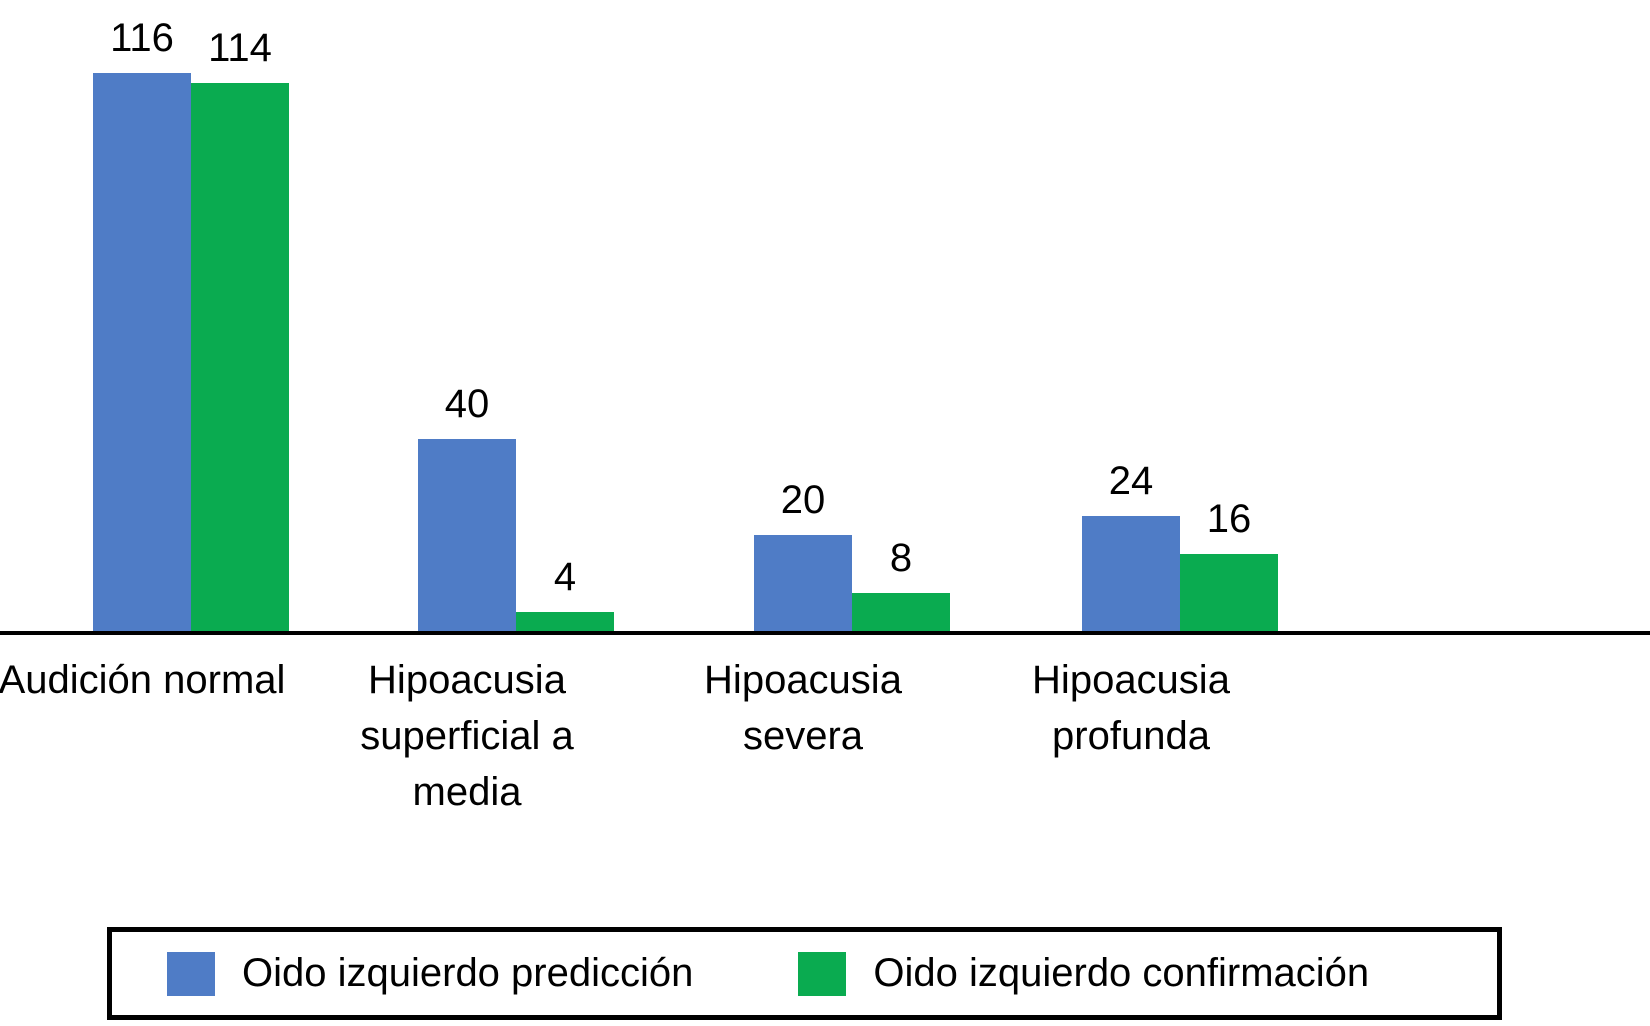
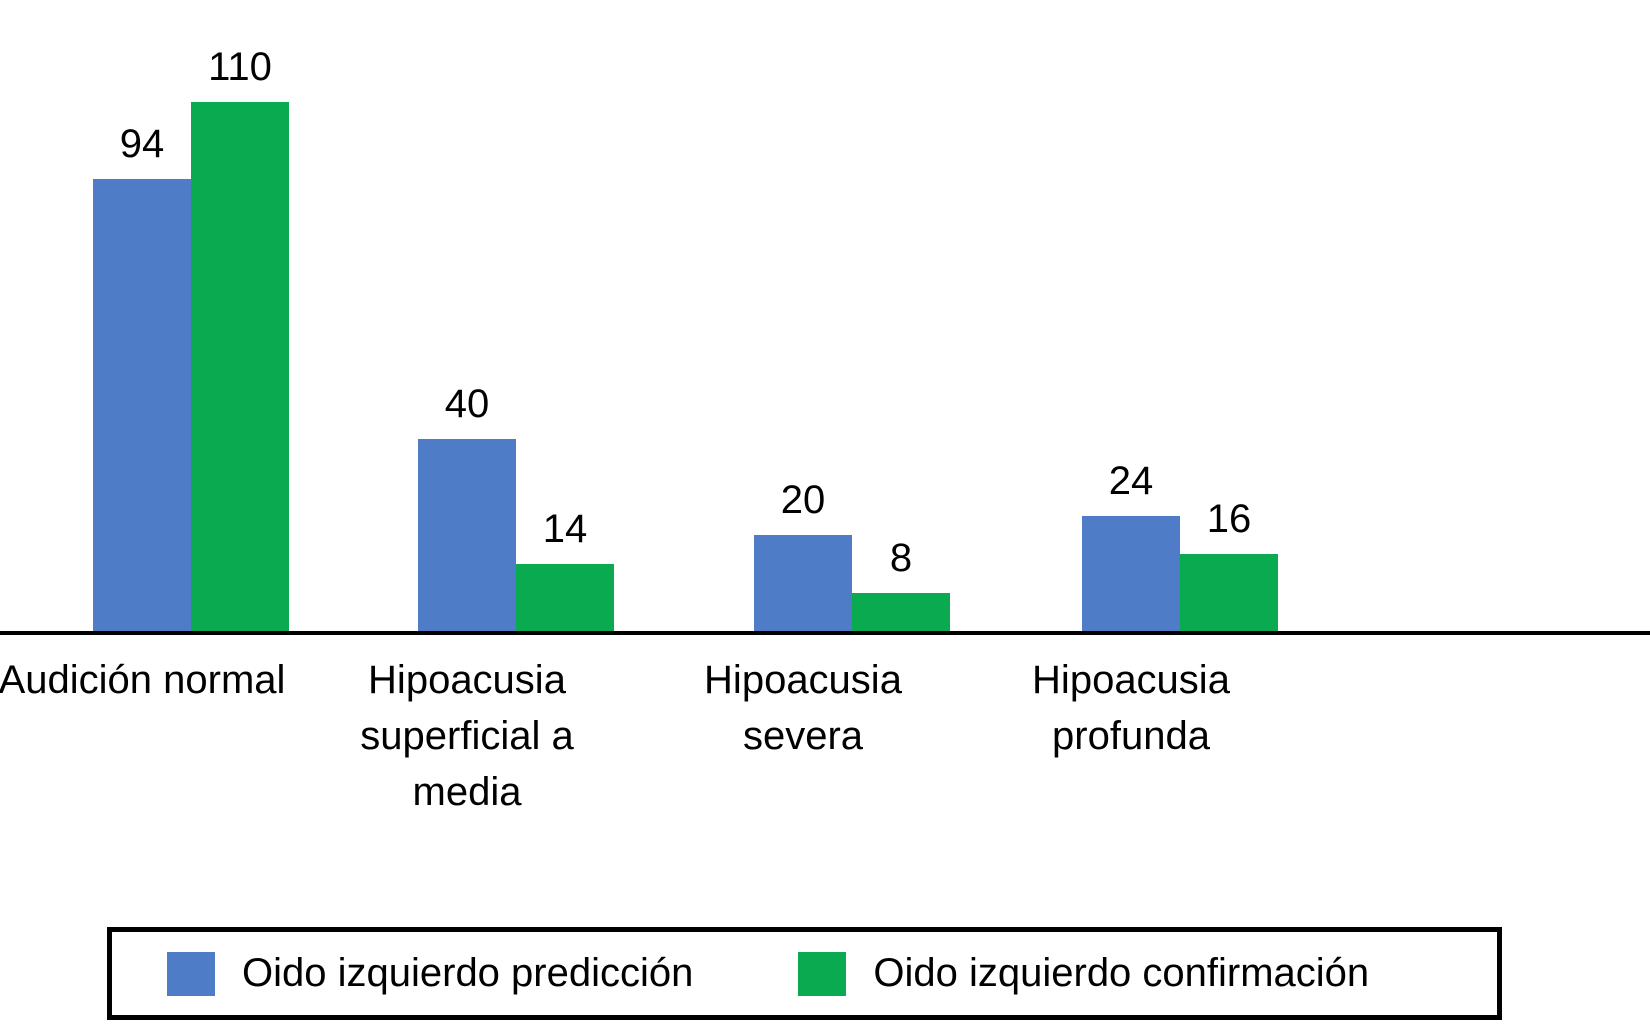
Oido izquierdo predicción/Audición normal: 116 -> 94
Oido izquierdo confirmación/Audición normal: 114 -> 110
Oido izquierdo confirmación/Hipoacusia superficial a media: 4 -> 14
